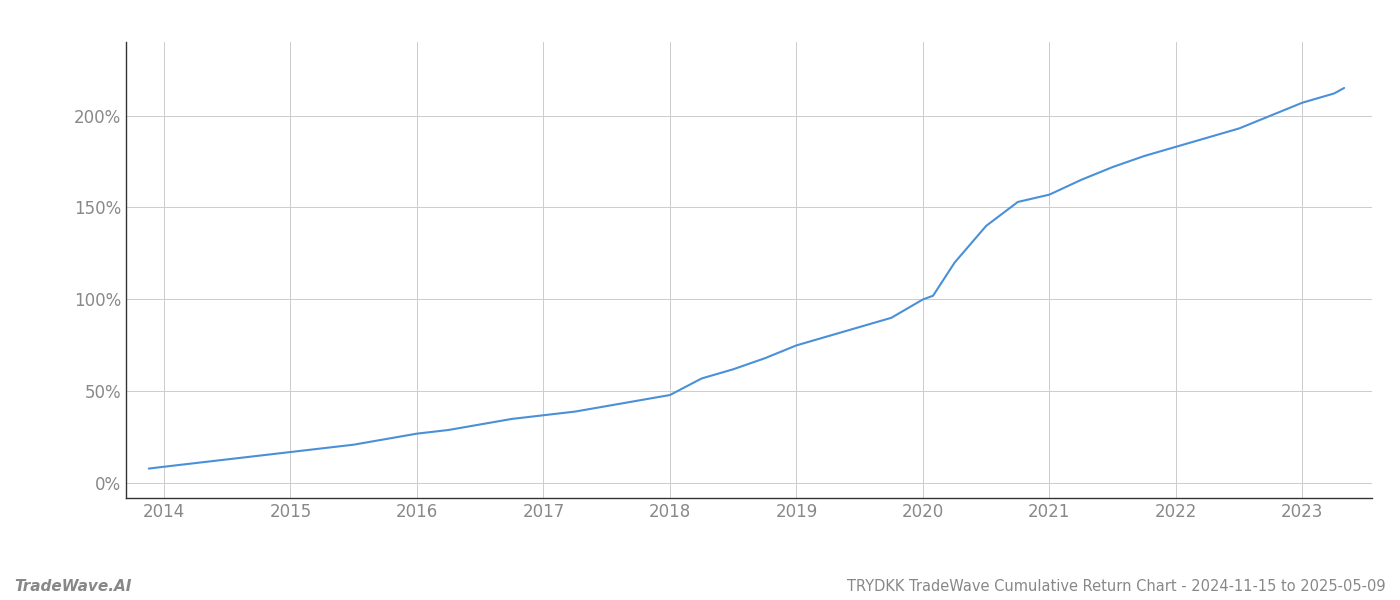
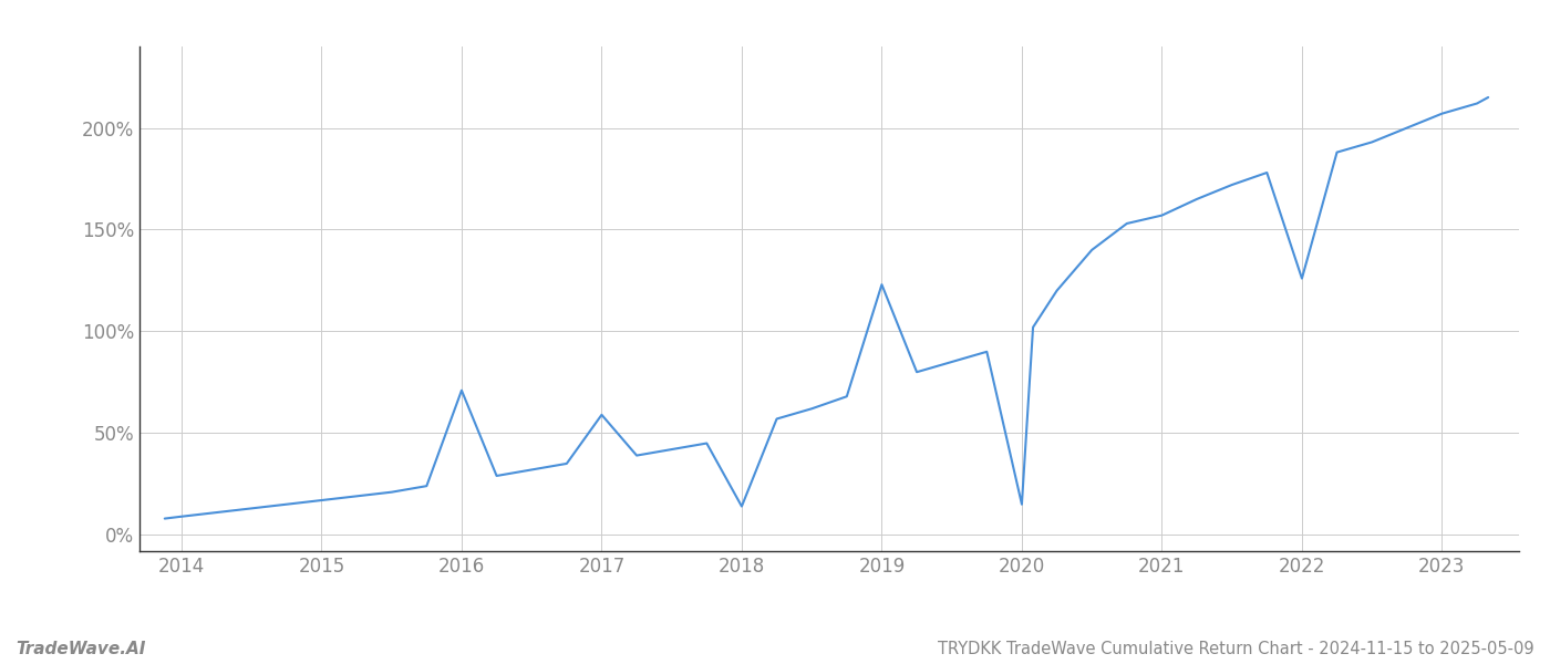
2016: 27% -> 71%
2017: 37% -> 59%
2018: 48% -> 14%
2019: 75% -> 123%
2020: 100% -> 15%
2022: 183% -> 126%
